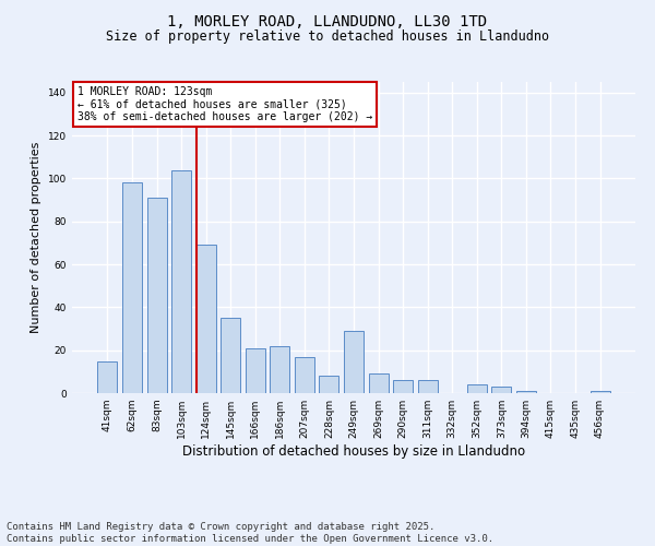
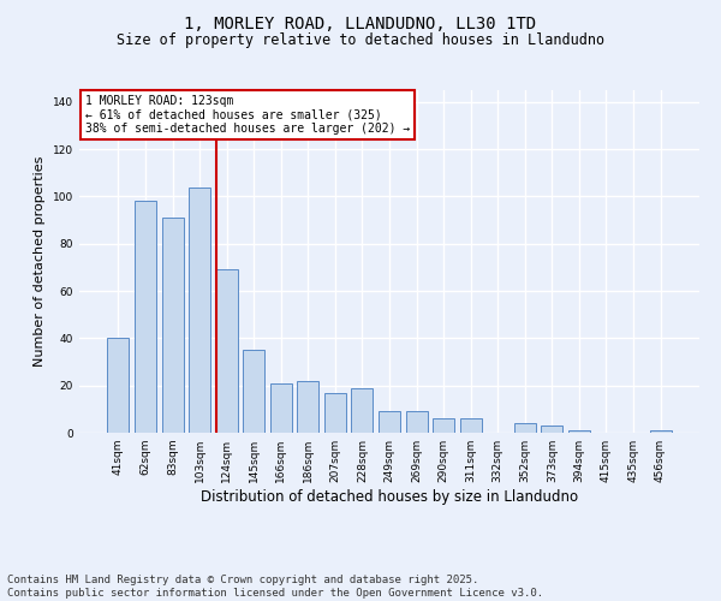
41sqm: 15 -> 40
228sqm: 8 -> 19
249sqm: 29 -> 9
